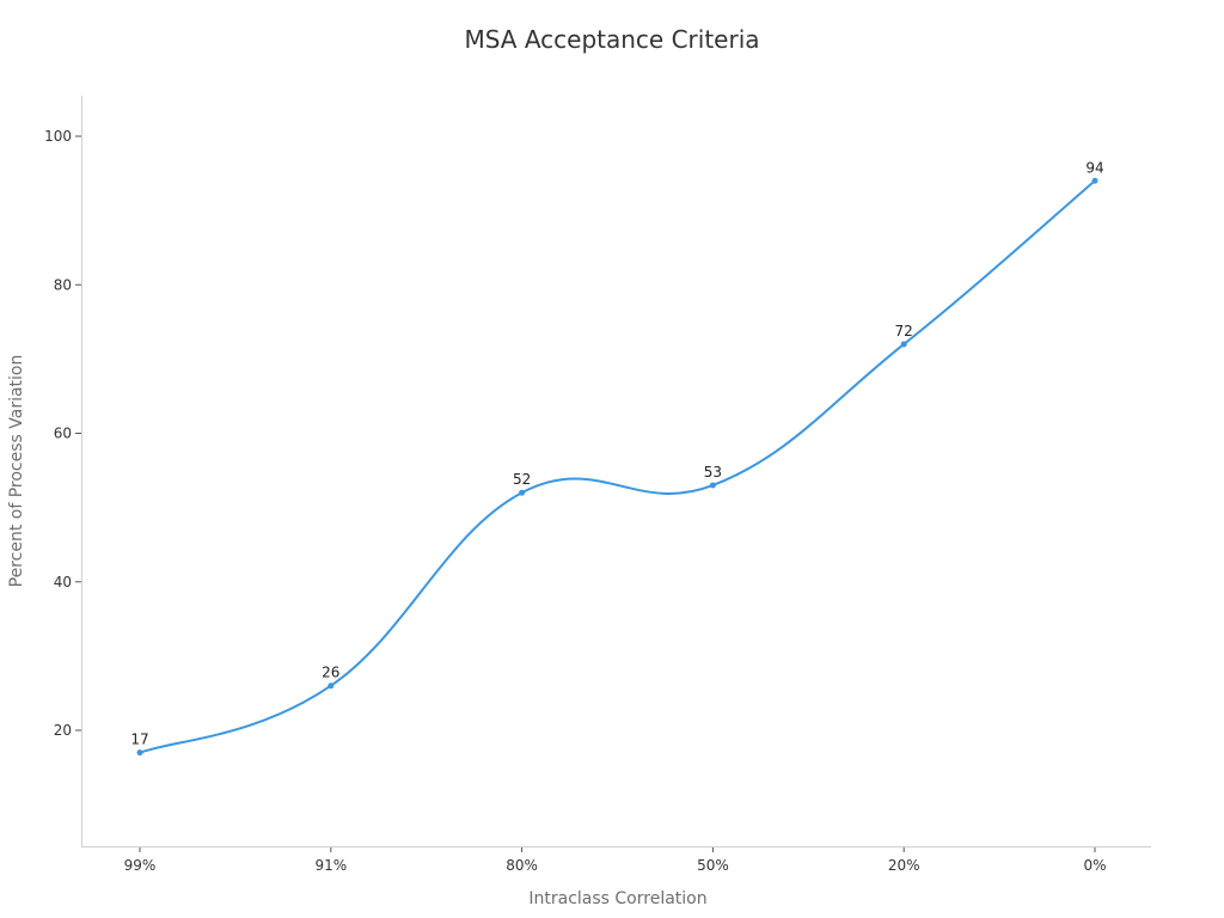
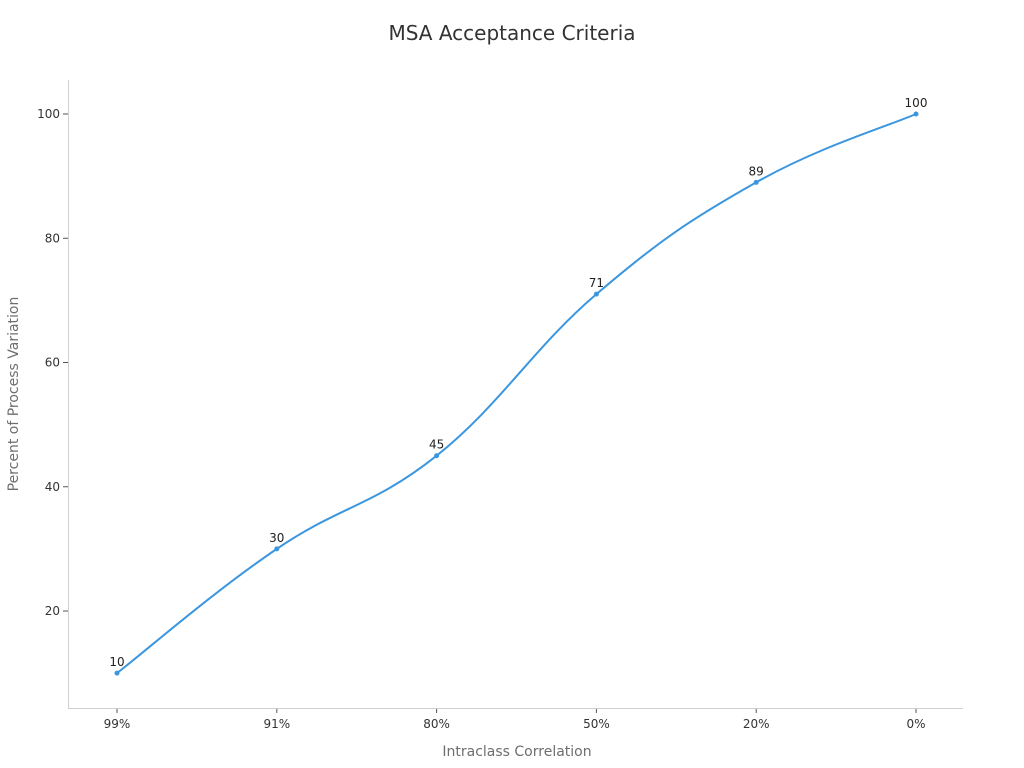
99%: 17 -> 10
91%: 26 -> 30
80%: 52 -> 45
50%: 53 -> 71
20%: 72 -> 89
0%: 94 -> 100
